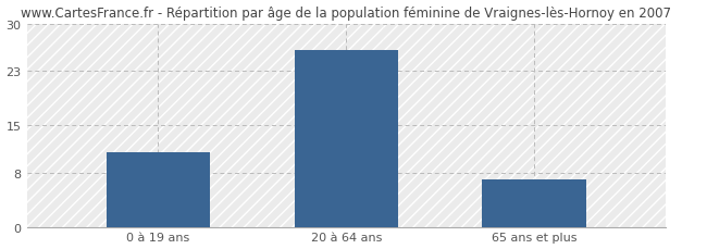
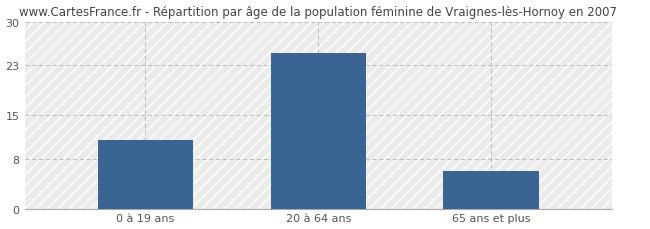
20 à 64 ans: 26 -> 25
65 ans et plus: 7 -> 6
